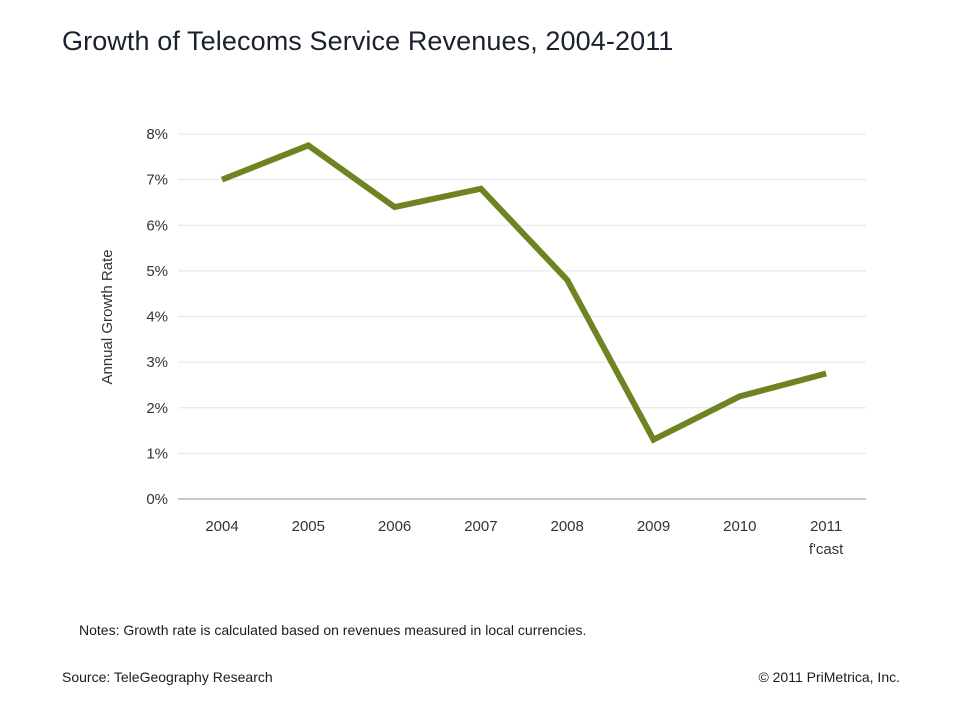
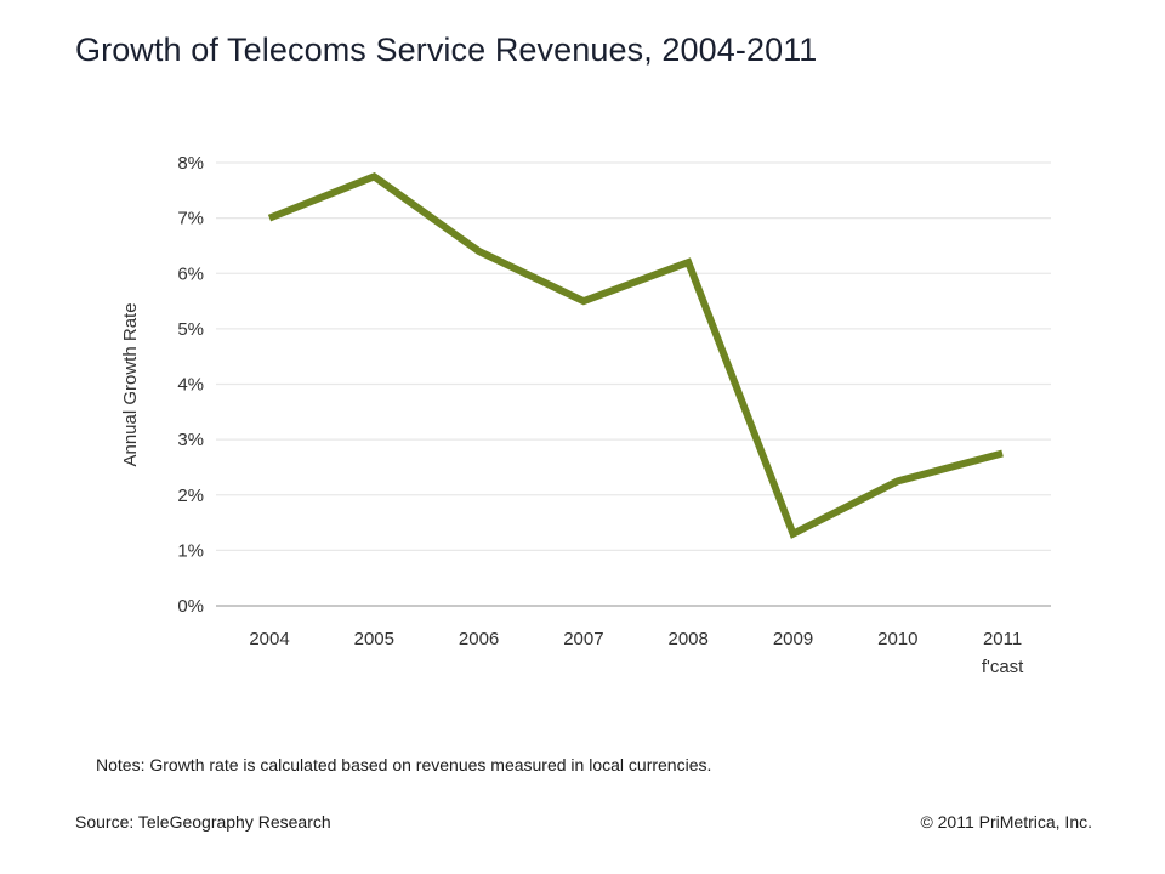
2007: 6.8% -> 5.5%
2008: 4.8% -> 6.2%
